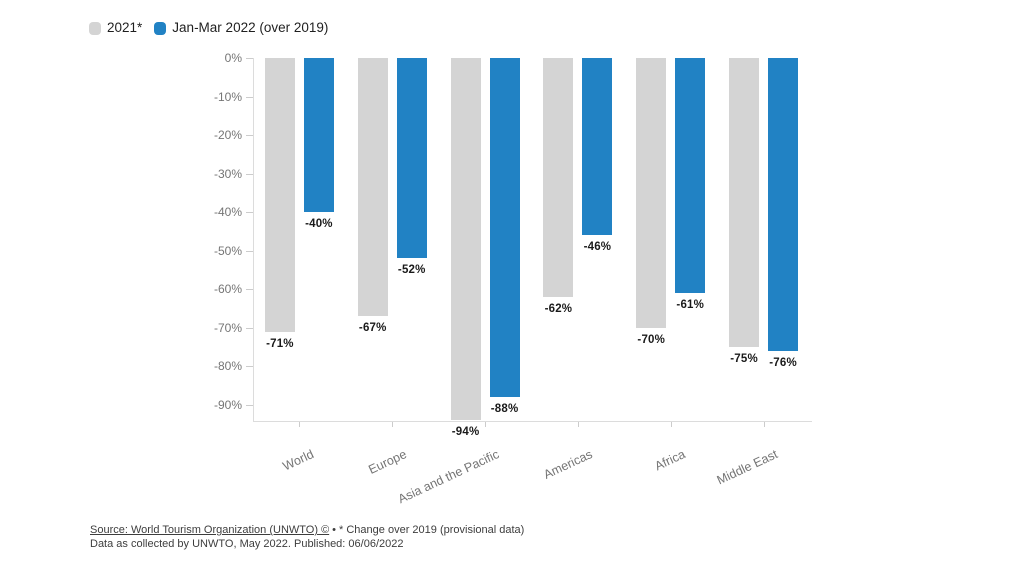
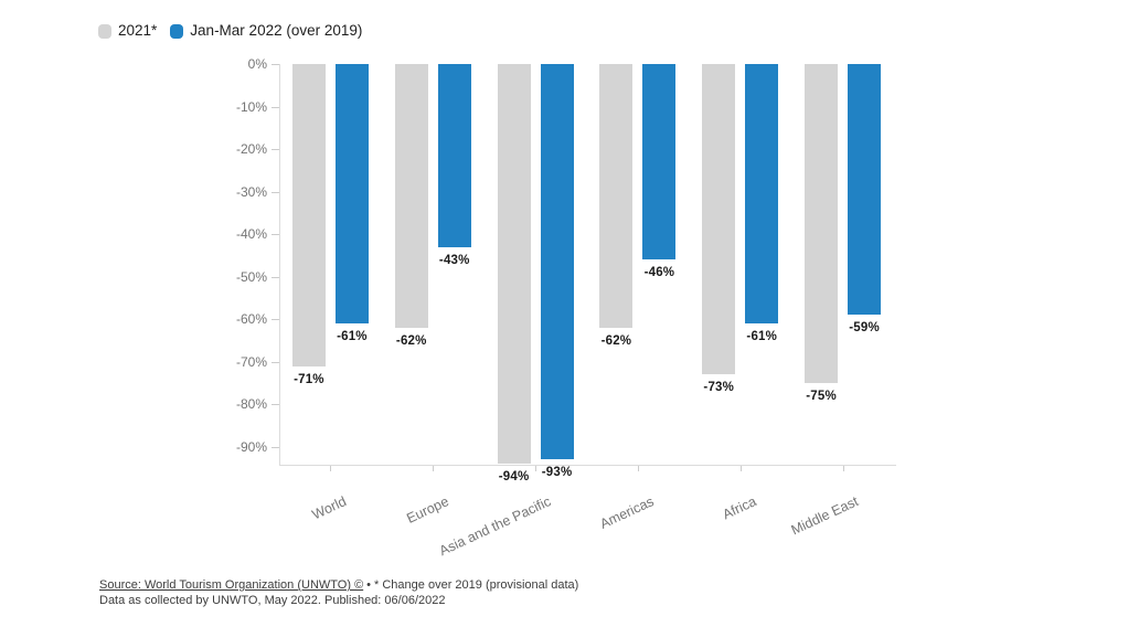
Jan-Mar 2022 (over 2019)/World: -40% -> -61%
2021*/Europe: -67% -> -62%
Jan-Mar 2022 (over 2019)/Europe: -52% -> -43%
Jan-Mar 2022 (over 2019)/Asia and the Pacific: -88% -> -93%
2021*/Africa: -70% -> -73%
Jan-Mar 2022 (over 2019)/Middle East: -76% -> -59%
